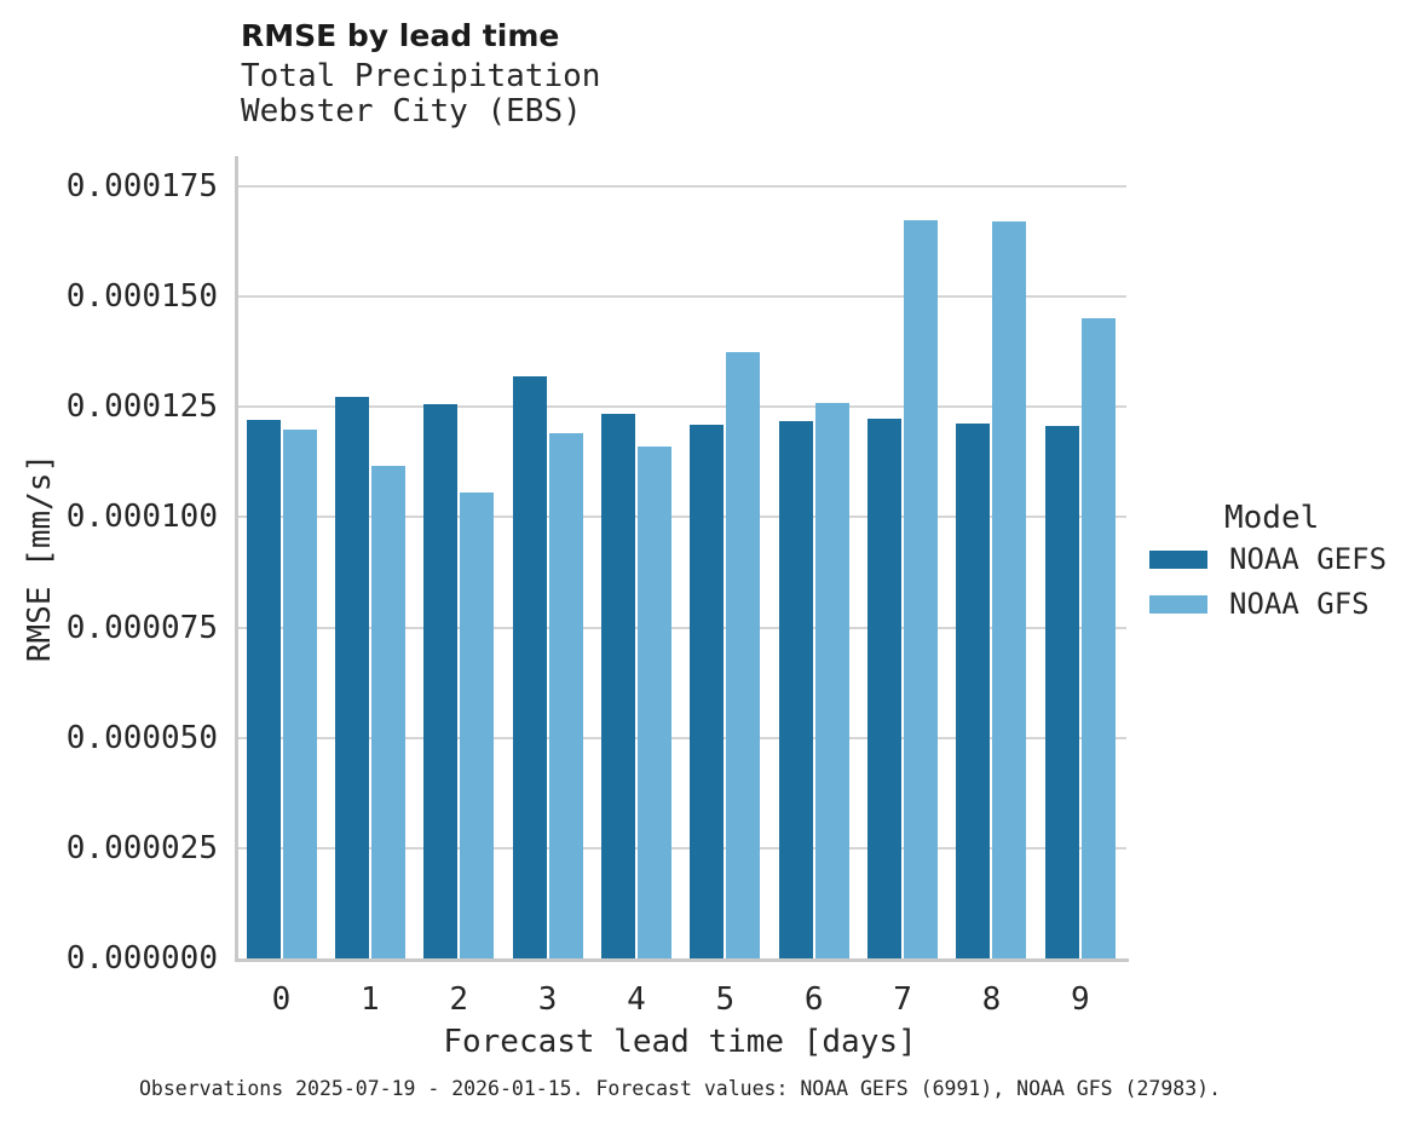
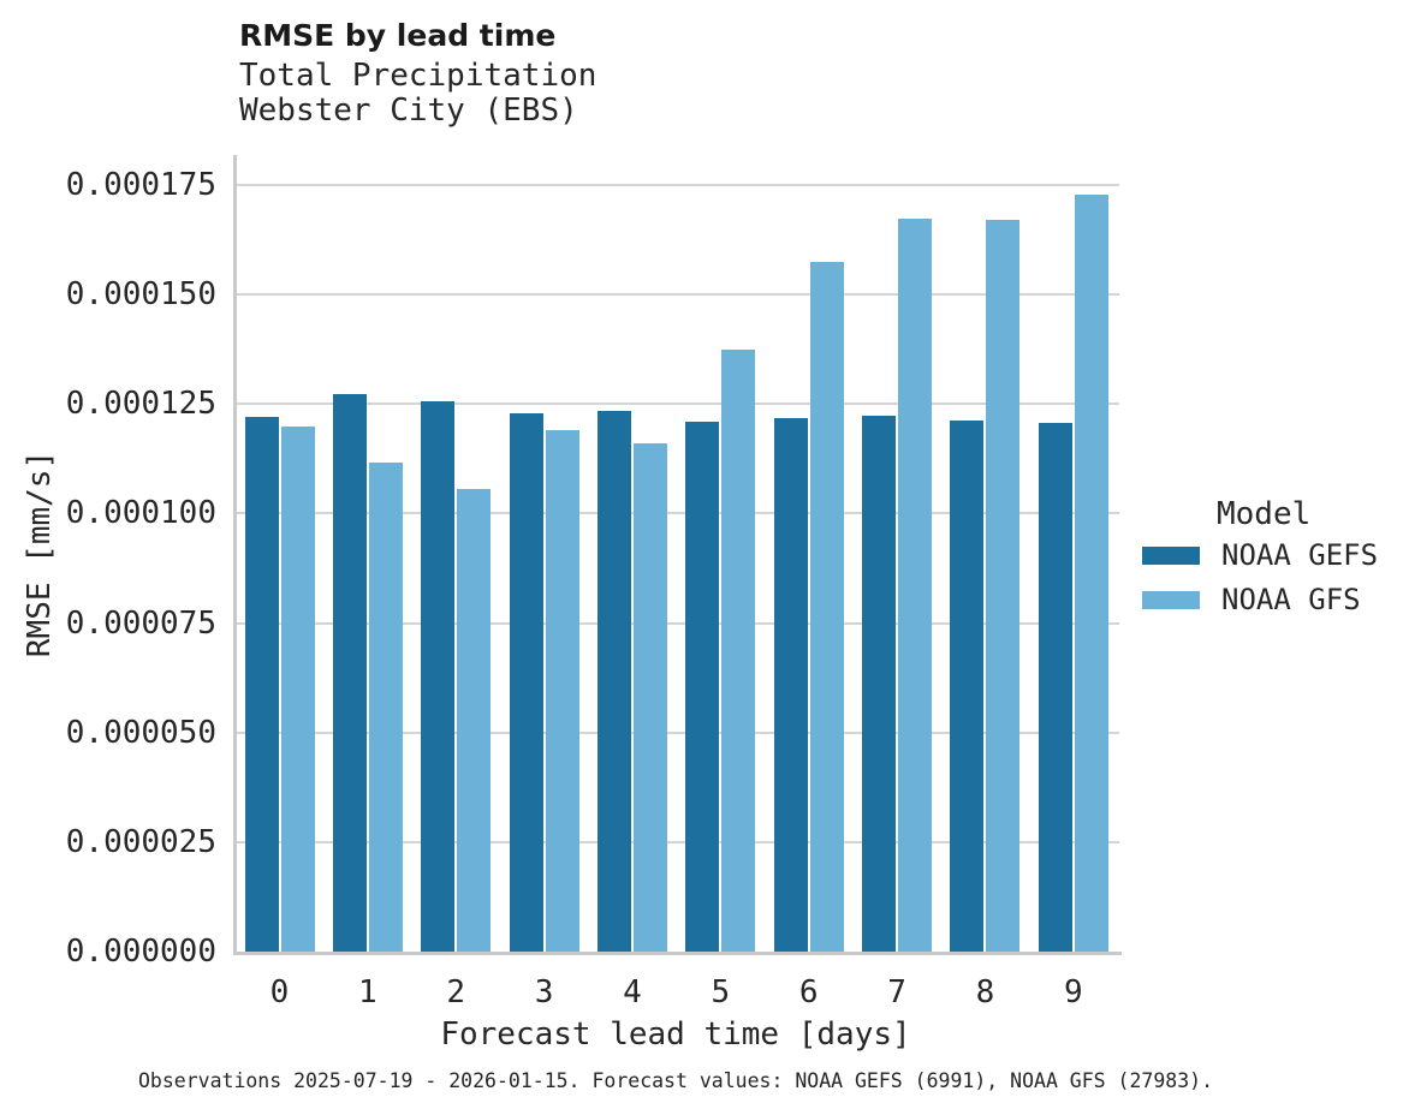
NOAA GEFS/3: 0.000132 -> 0.000123
NOAA GFS/6: 0.000126 -> 0.000157
NOAA GFS/9: 0.000145 -> 0.000173
